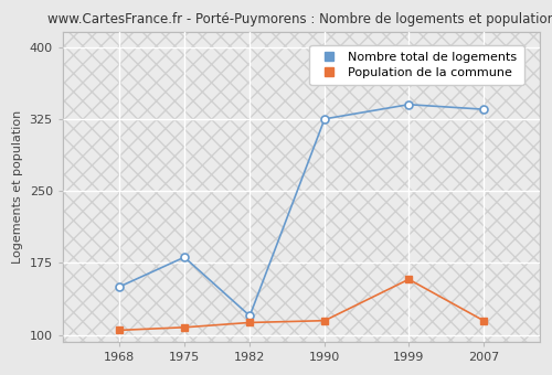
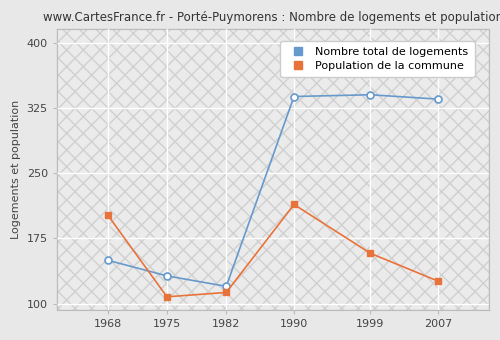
Population de la commune/1968: 105 -> 202
Nombre total de logements/1975: 181 -> 132
Nombre total de logements/1990: 325 -> 338
Population de la commune/1990: 115 -> 214
Population de la commune/2007: 115 -> 126
